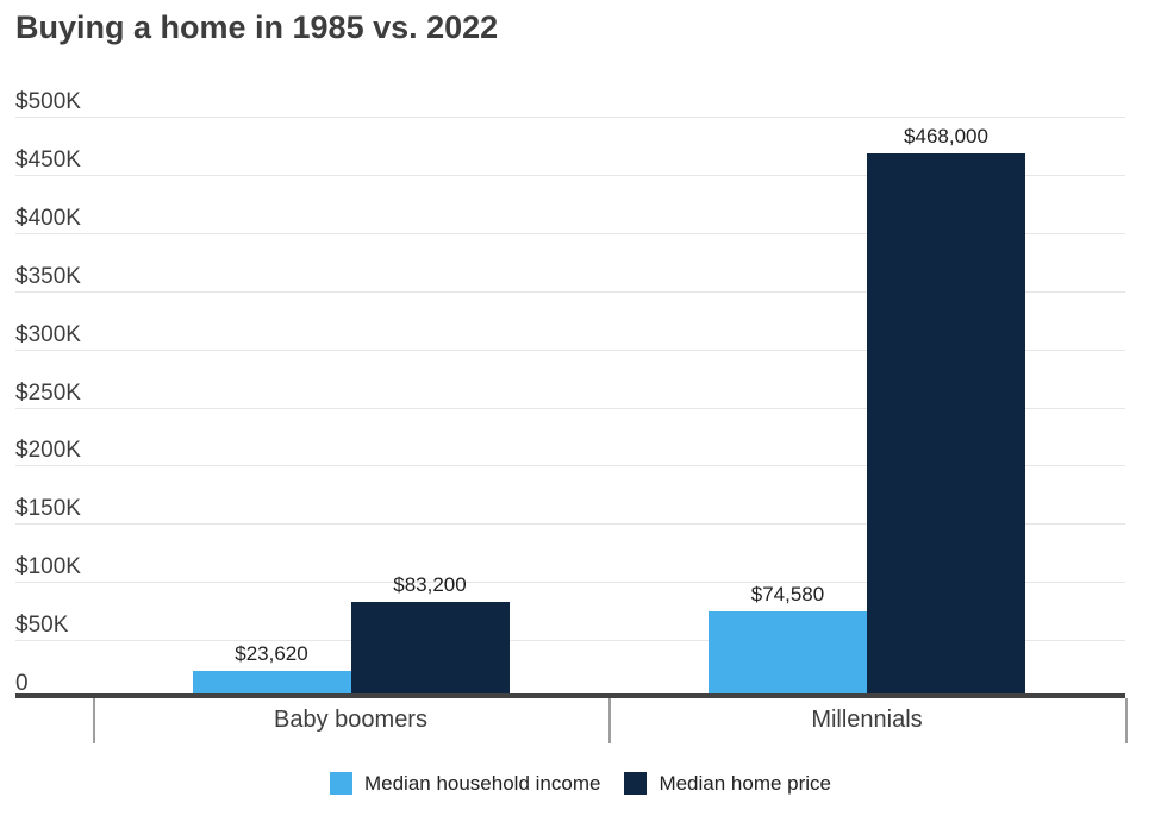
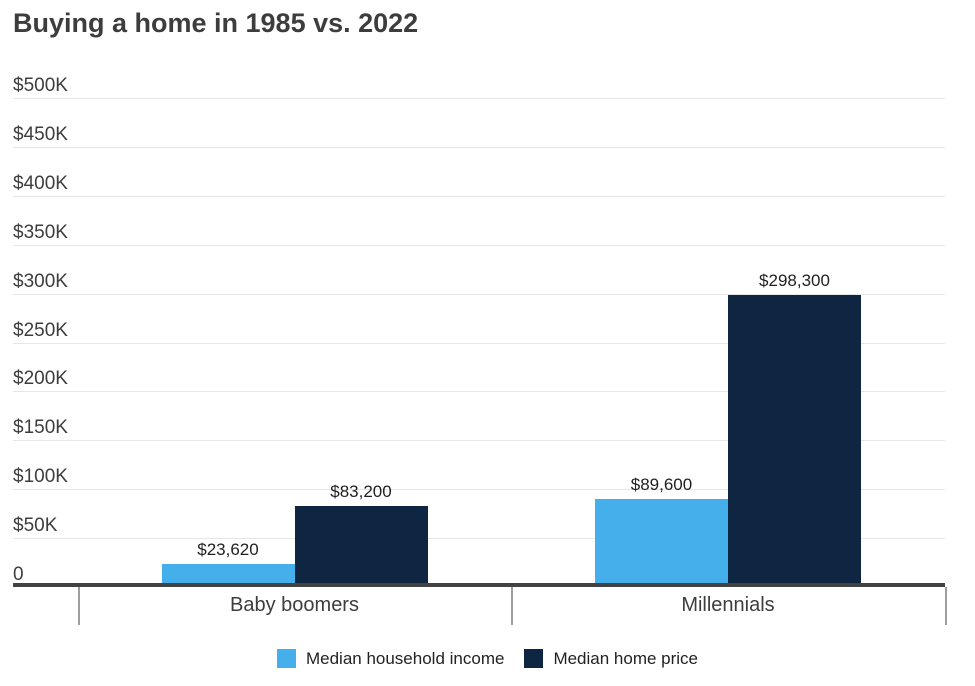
Median household income/Millennials: $74,580 -> $89,600
Median home price/Millennials: $468,000 -> $298,300
